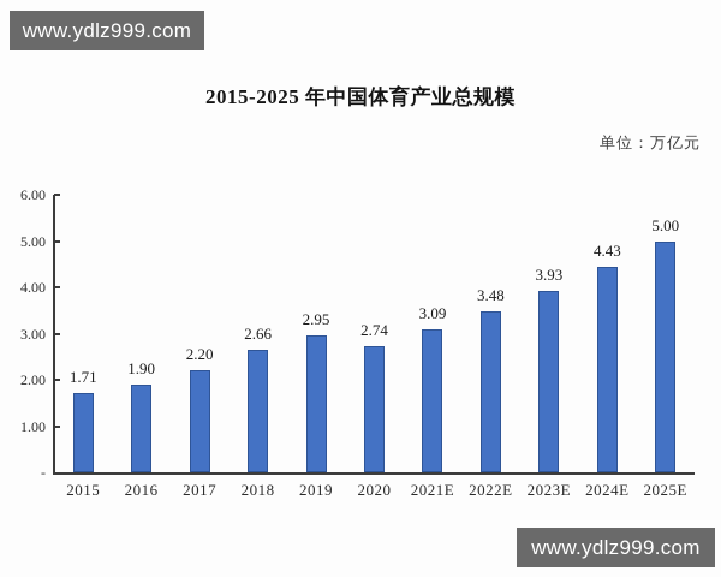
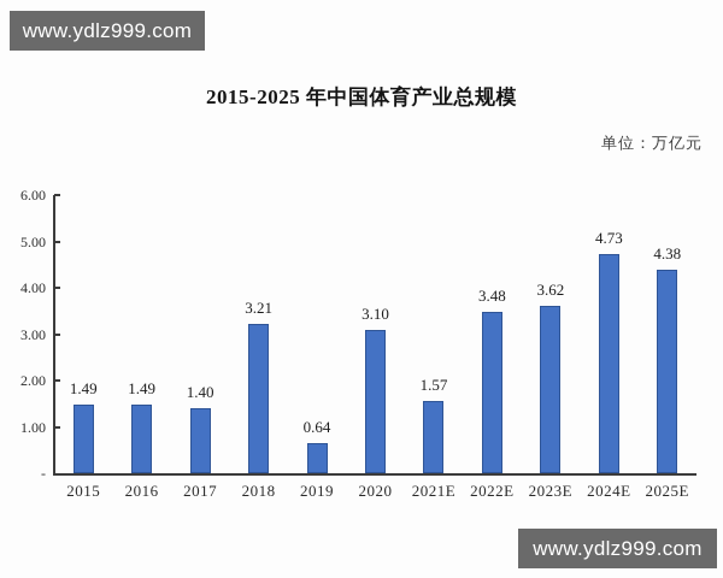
2015: 1.71 -> 1.49
2016: 1.90 -> 1.49
2017: 2.20 -> 1.40
2018: 2.66 -> 3.21
2019: 2.95 -> 0.64
2020: 2.74 -> 3.10
2021E: 3.09 -> 1.57
2023E: 3.93 -> 3.62
2024E: 4.43 -> 4.73
2025E: 5.00 -> 4.38
